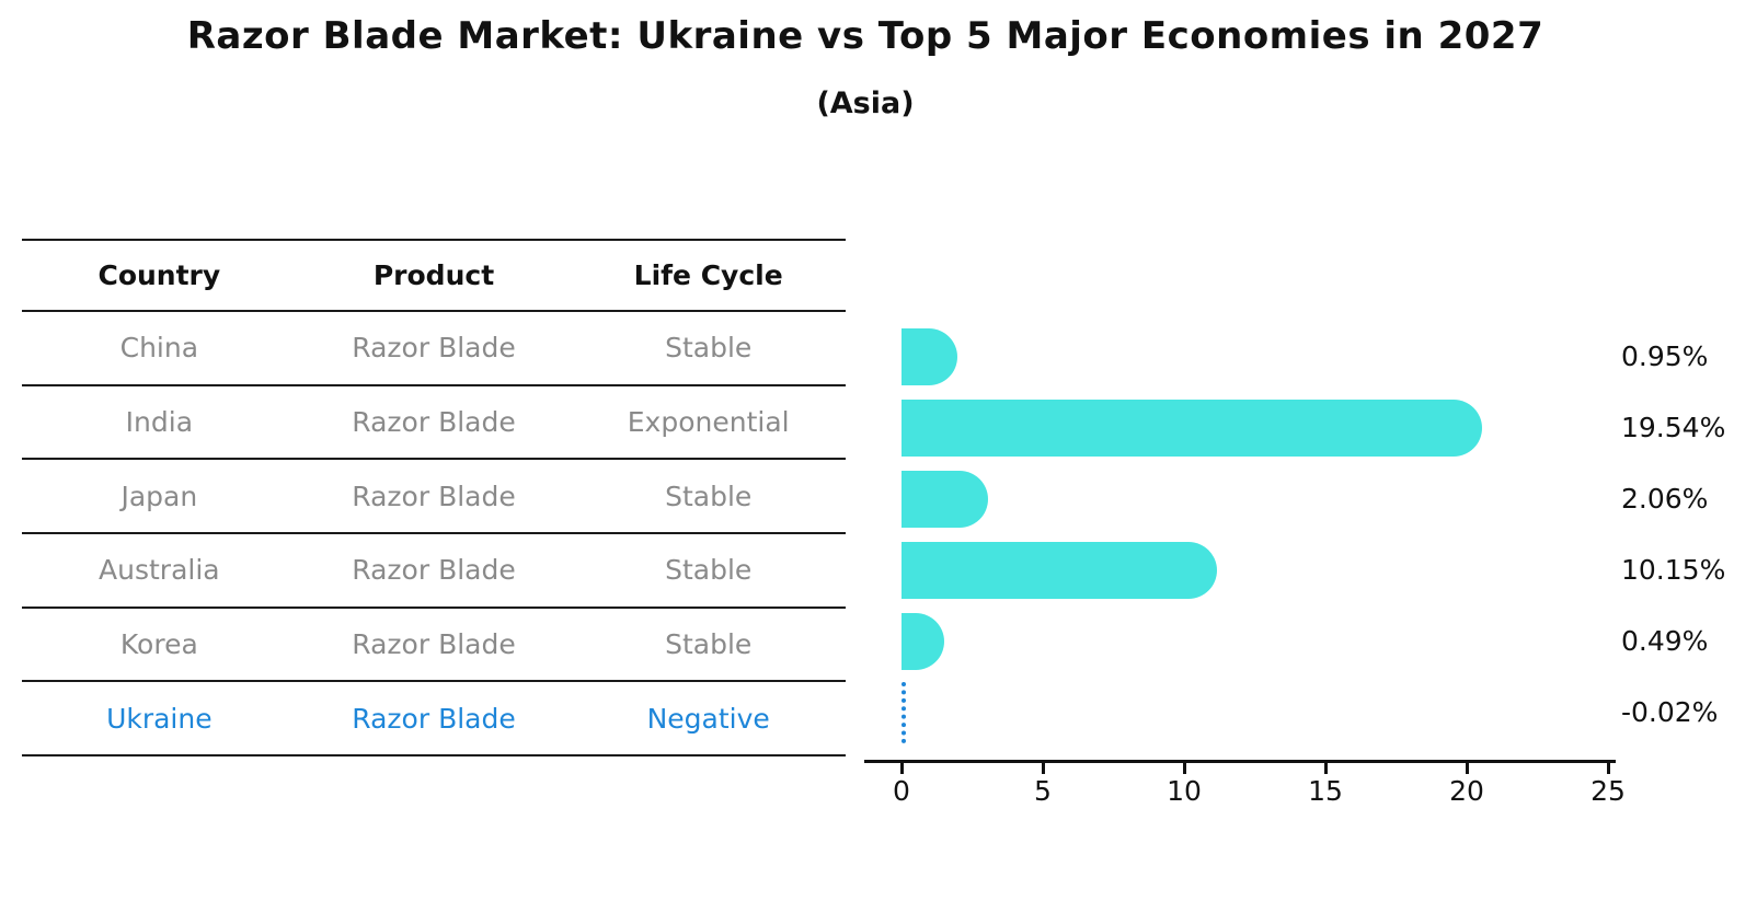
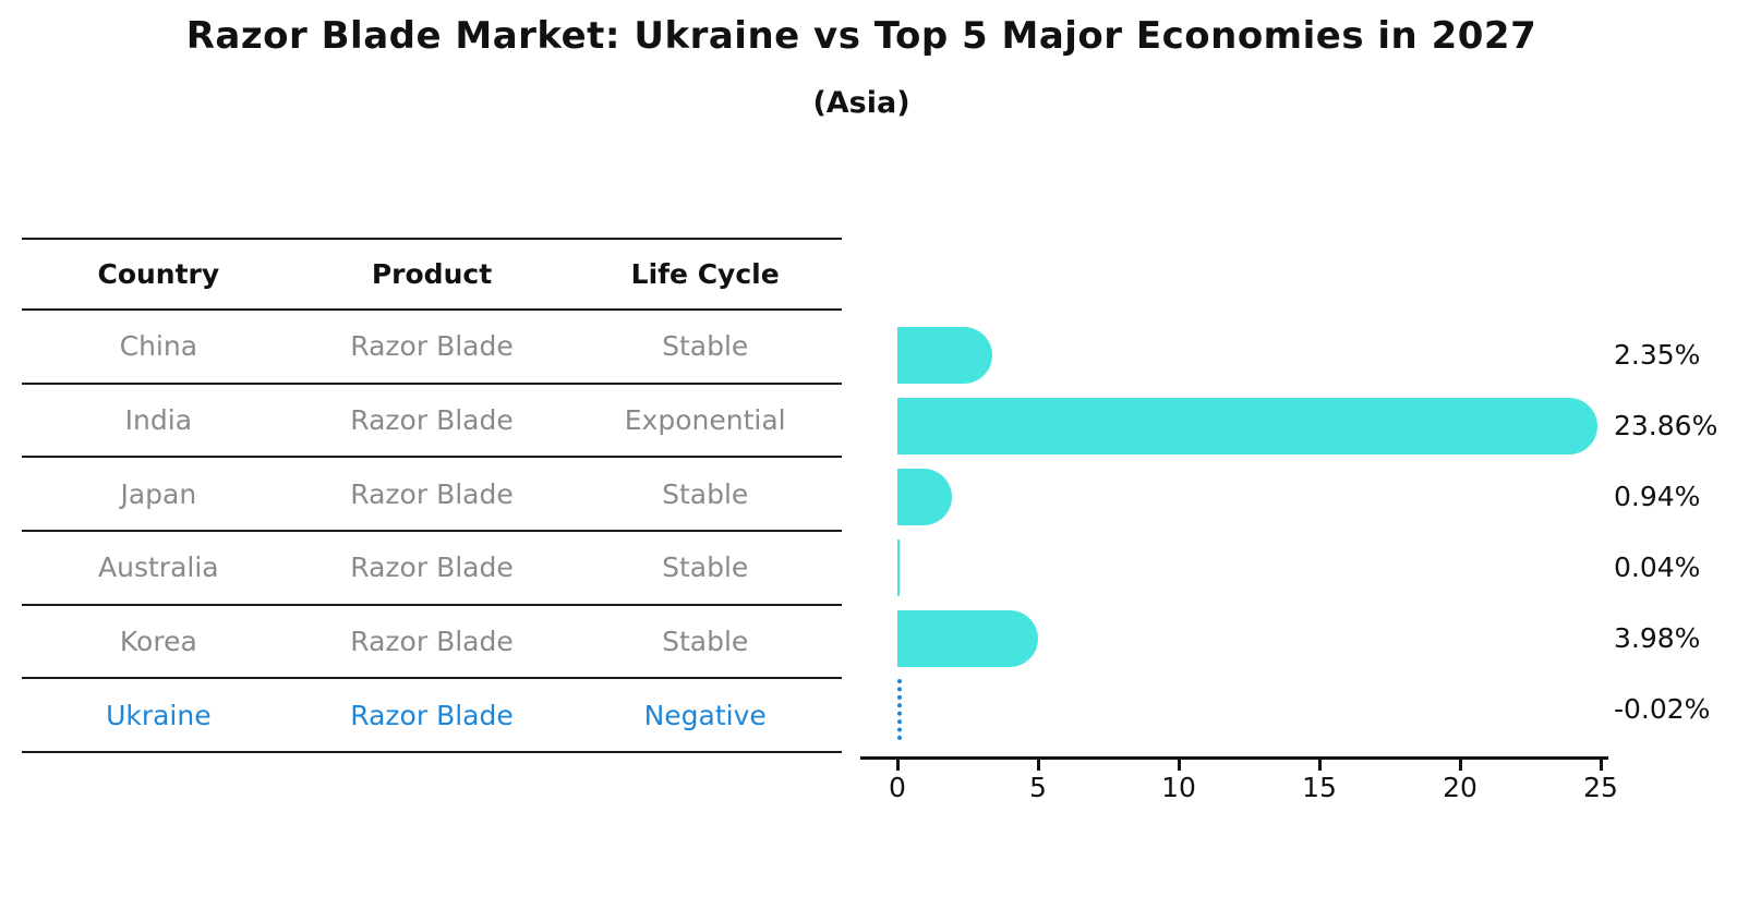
China: 0.95% -> 2.35%
India: 19.54% -> 23.86%
Japan: 2.06% -> 0.94%
Australia: 10.15% -> 0.04%
Korea: 0.49% -> 3.98%
